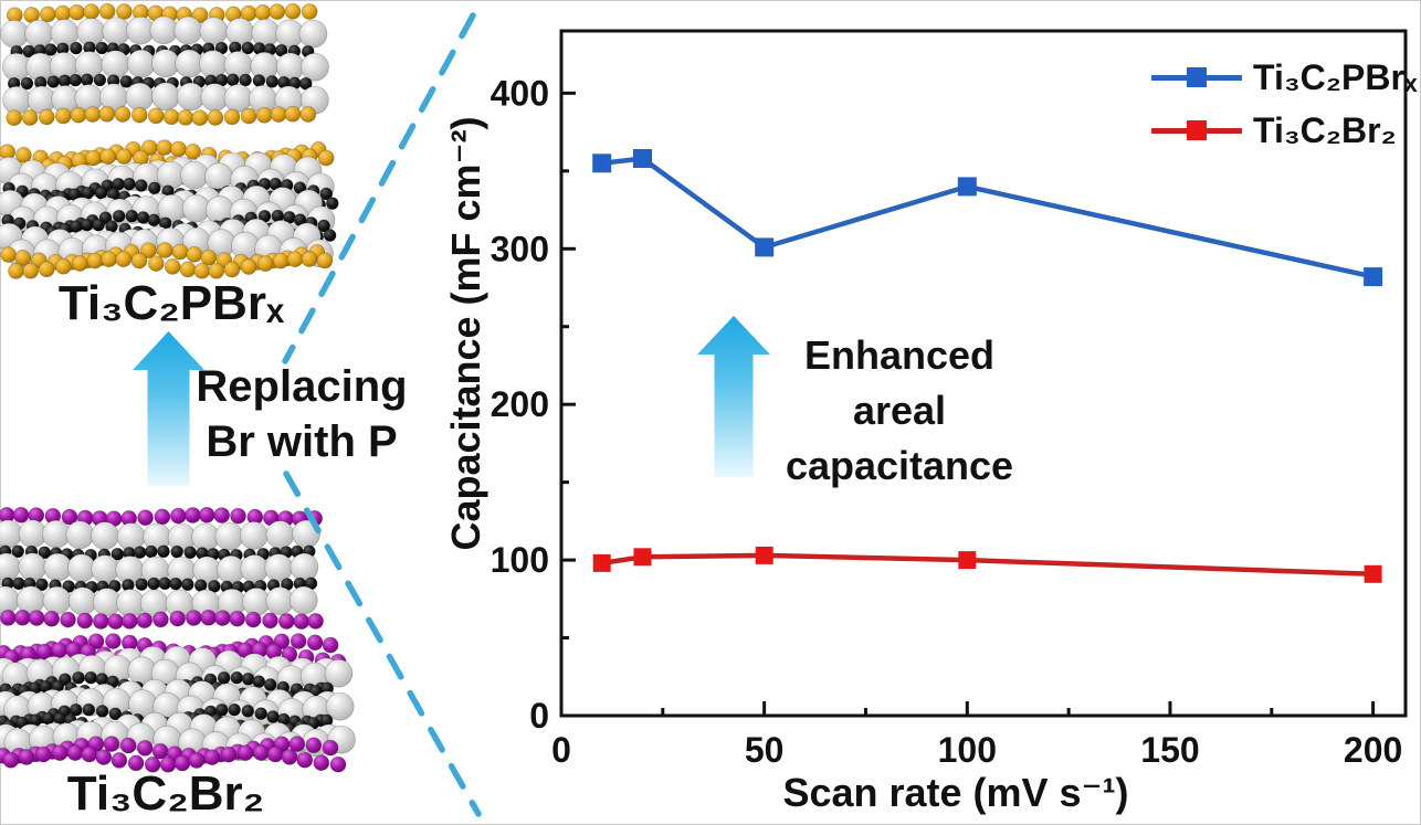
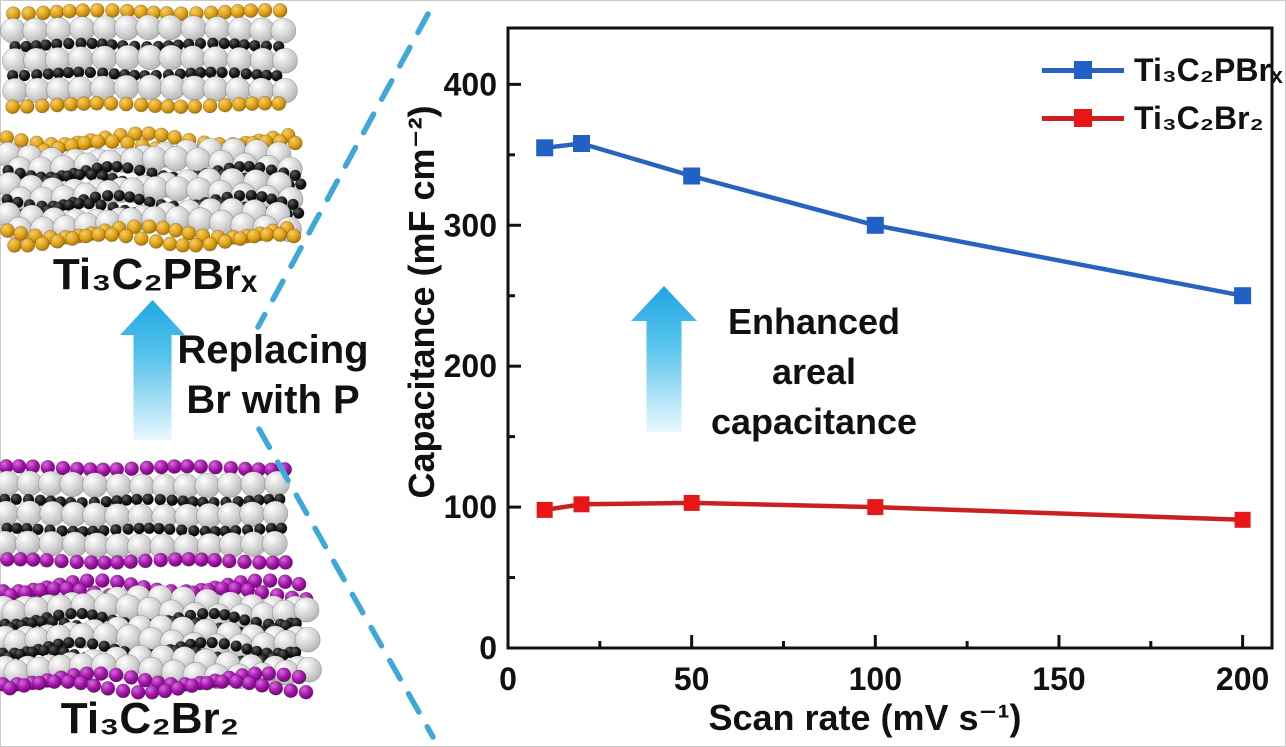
Ti₃C₂PBrₓ/50: 301 -> 335
Ti₃C₂PBrₓ/100: 340 -> 300
Ti₃C₂PBrₓ/200: 282 -> 250
